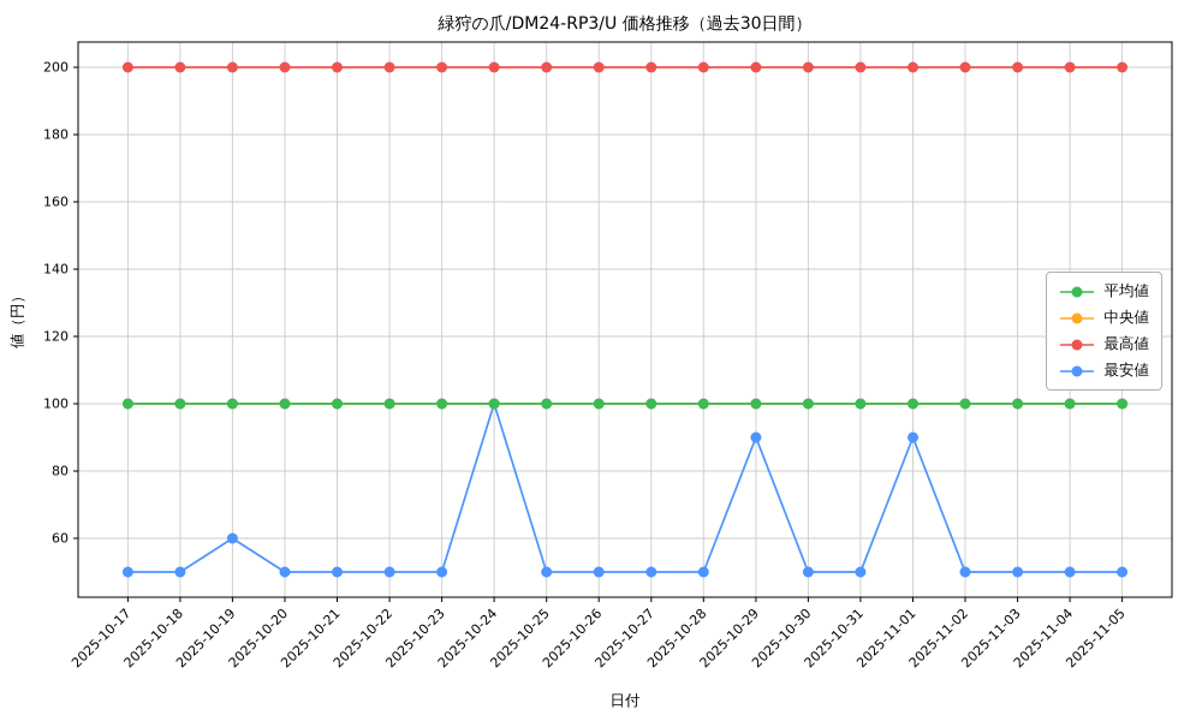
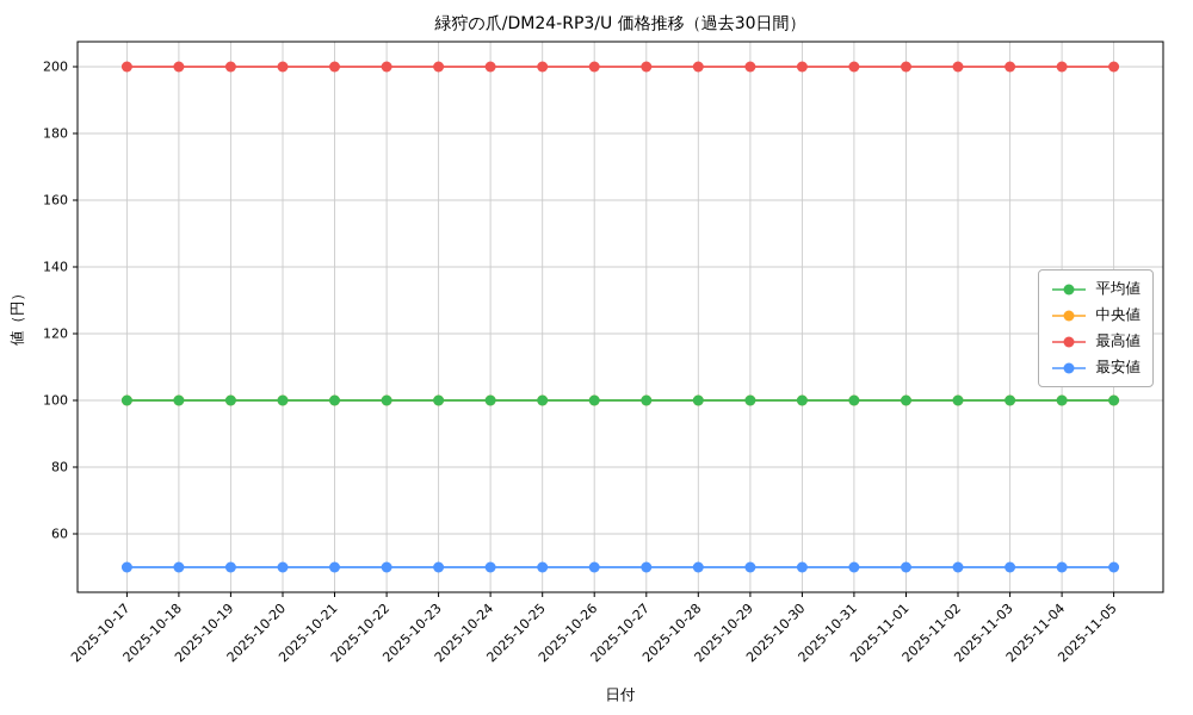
最安値/2025-10-19: 60 -> 50
最安値/2025-10-24: 100 -> 50
最安値/2025-10-29: 90 -> 50
最安値/2025-11-01: 90 -> 50
